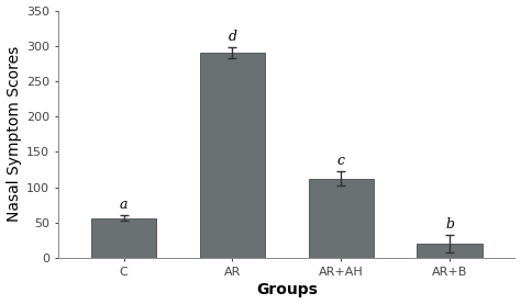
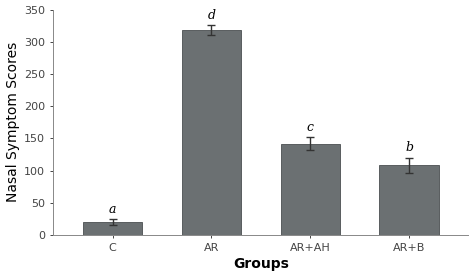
C: 56 -> 20
AR: 290 -> 318
AR+AH: 112 -> 142
AR+B: 20 -> 108
